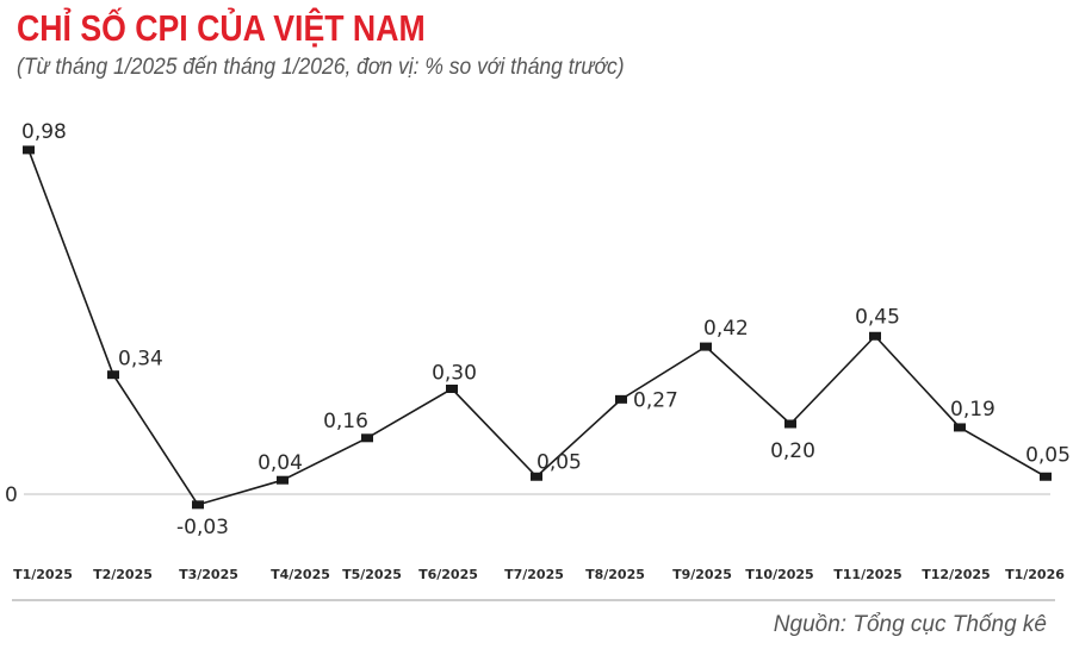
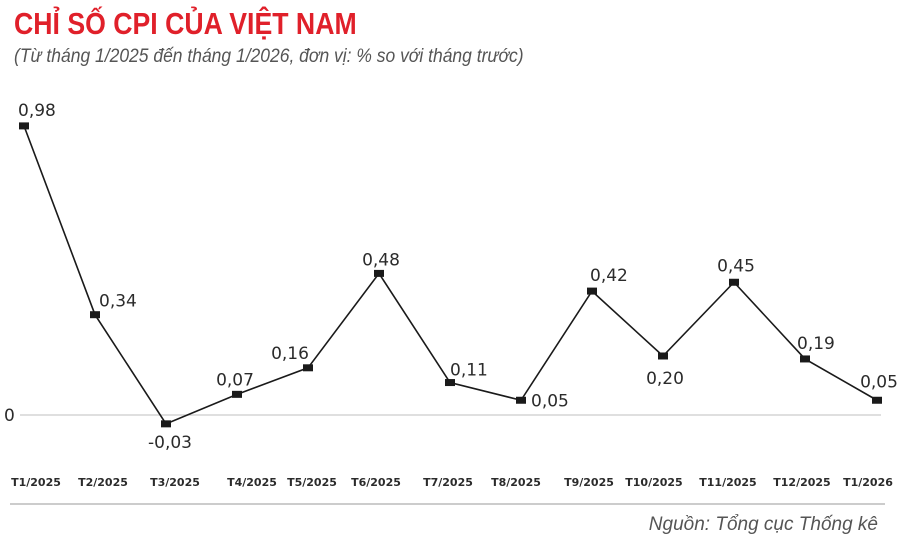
T4/2025: 0,04 -> 0,07
T6/2025: 0,30 -> 0,48
T7/2025: 0,05 -> 0,11
T8/2025: 0,27 -> 0,05
